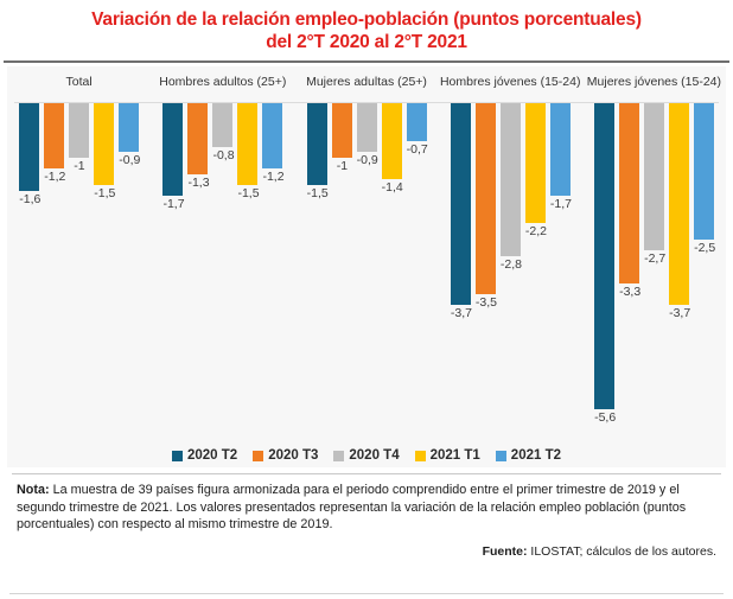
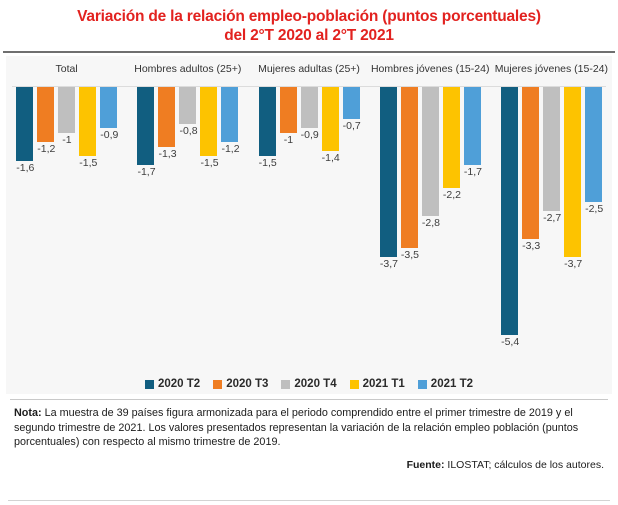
2020 T2/Mujeres jóvenes (15-24): -5,6 -> -5,4
